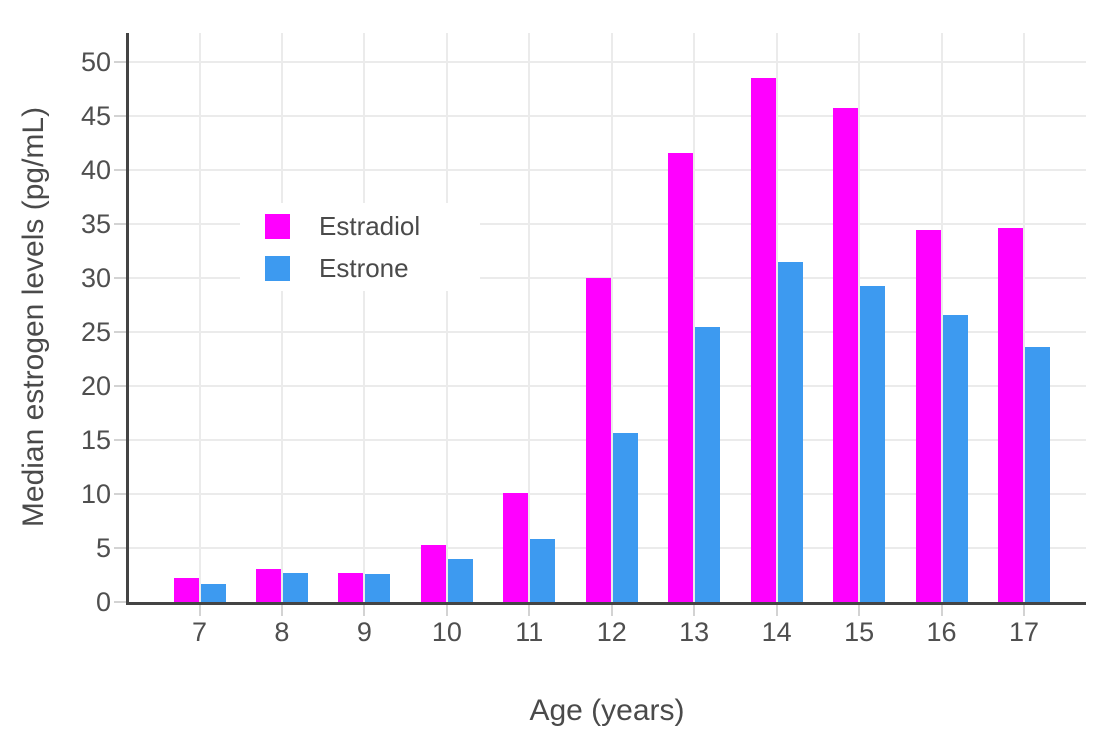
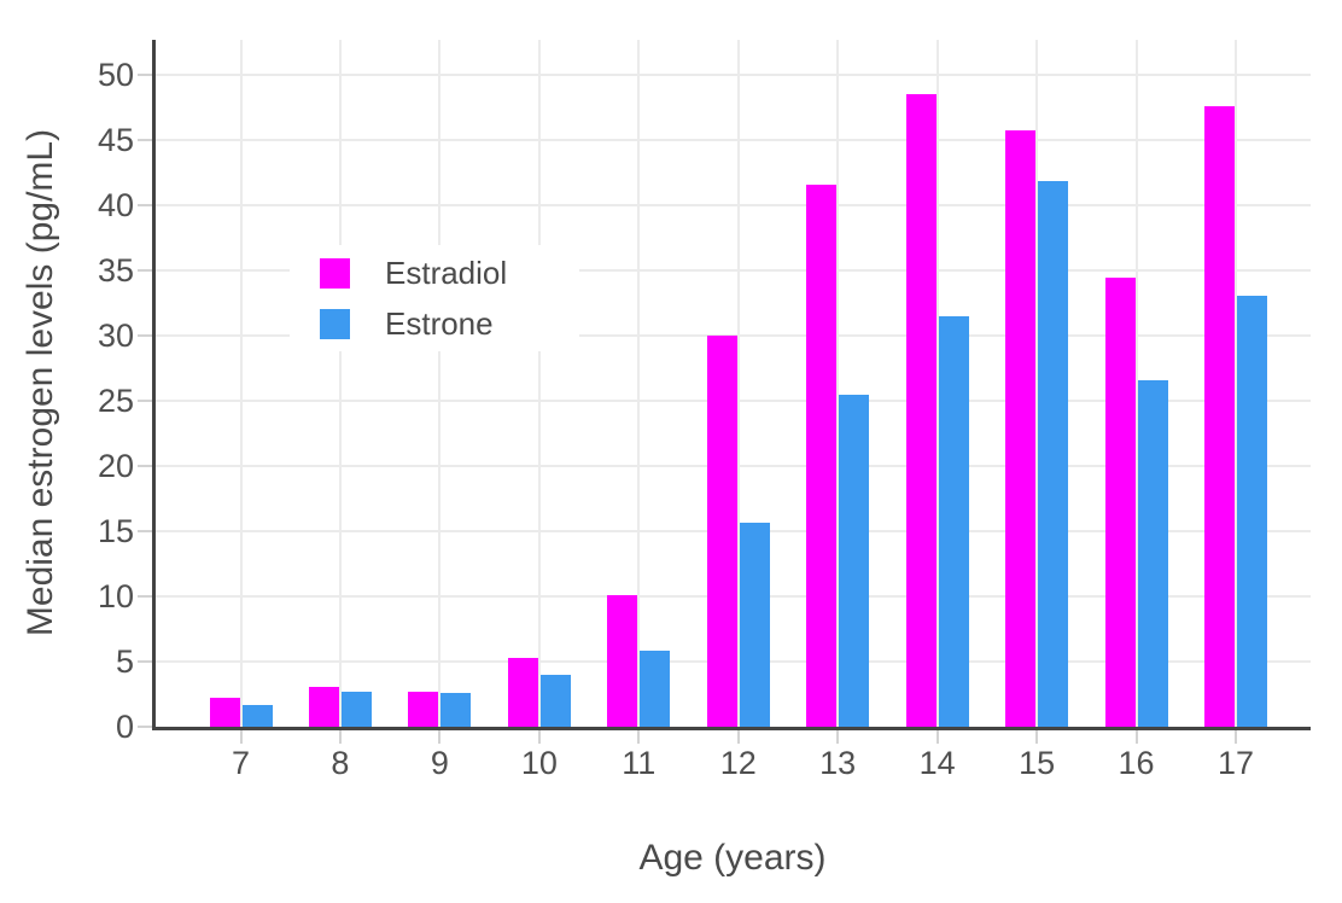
Estrone/15: 29.3 -> 41.9
Estradiol/17: 34.6 -> 47.6
Estrone/17: 23.6 -> 33.1
